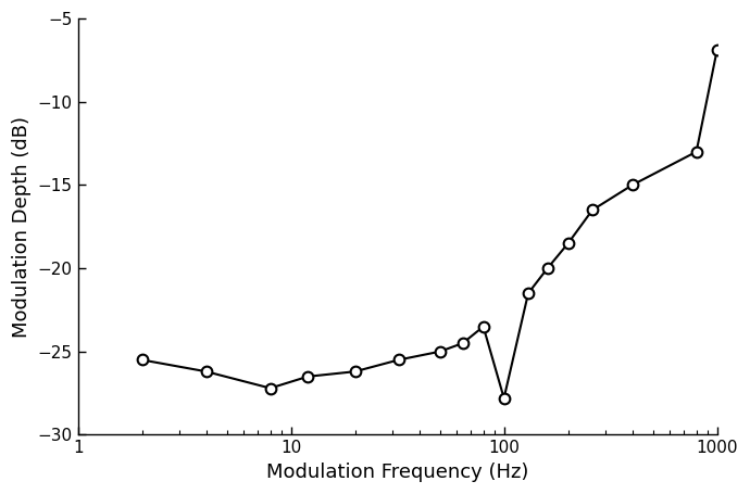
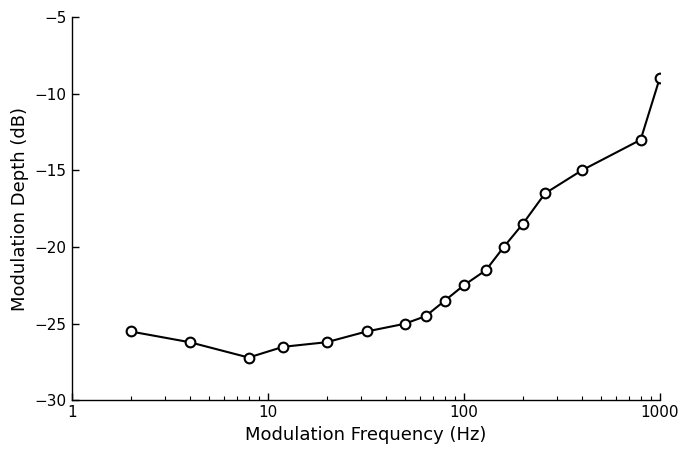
100: -27.8 -> -22.5
1000: -6.9 -> -9.0
